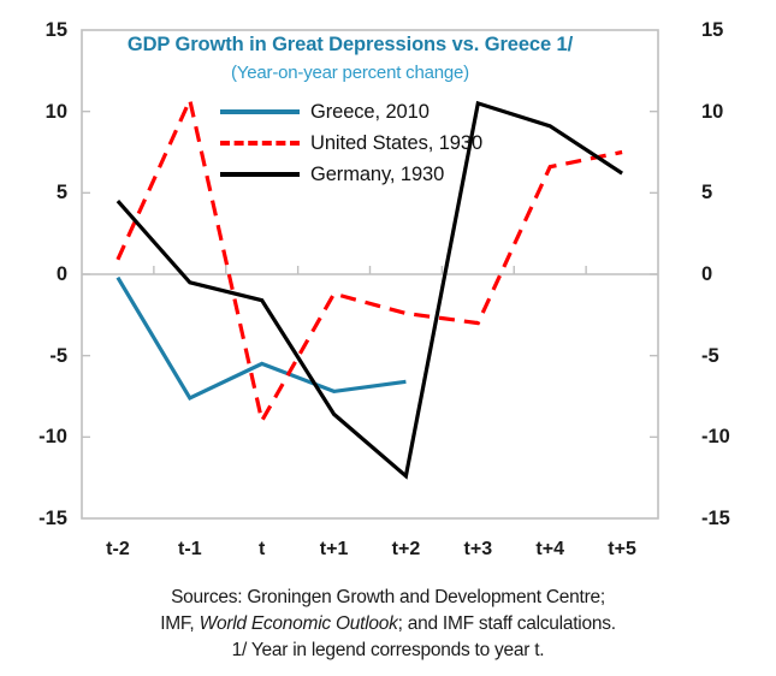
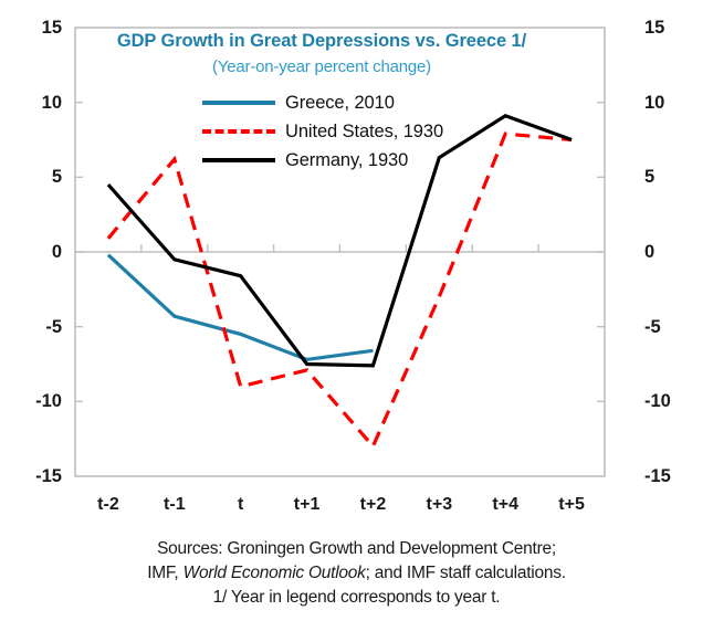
Greece, 2010/t-1: -7.6 -> -4.3
United States, 1930/t-1: 10.7 -> 6.2
United States, 1930/t+1: -1.2 -> -7.9
Germany, 1930/t+1: -8.6 -> -7.5
United States, 1930/t+2: -2.4 -> -13.0
Germany, 1930/t+2: -12.4 -> -7.6
Germany, 1930/t+3: 10.5 -> 6.3
United States, 1930/t+4: 6.6 -> 7.9
Germany, 1930/t+5: 6.2 -> 7.5
